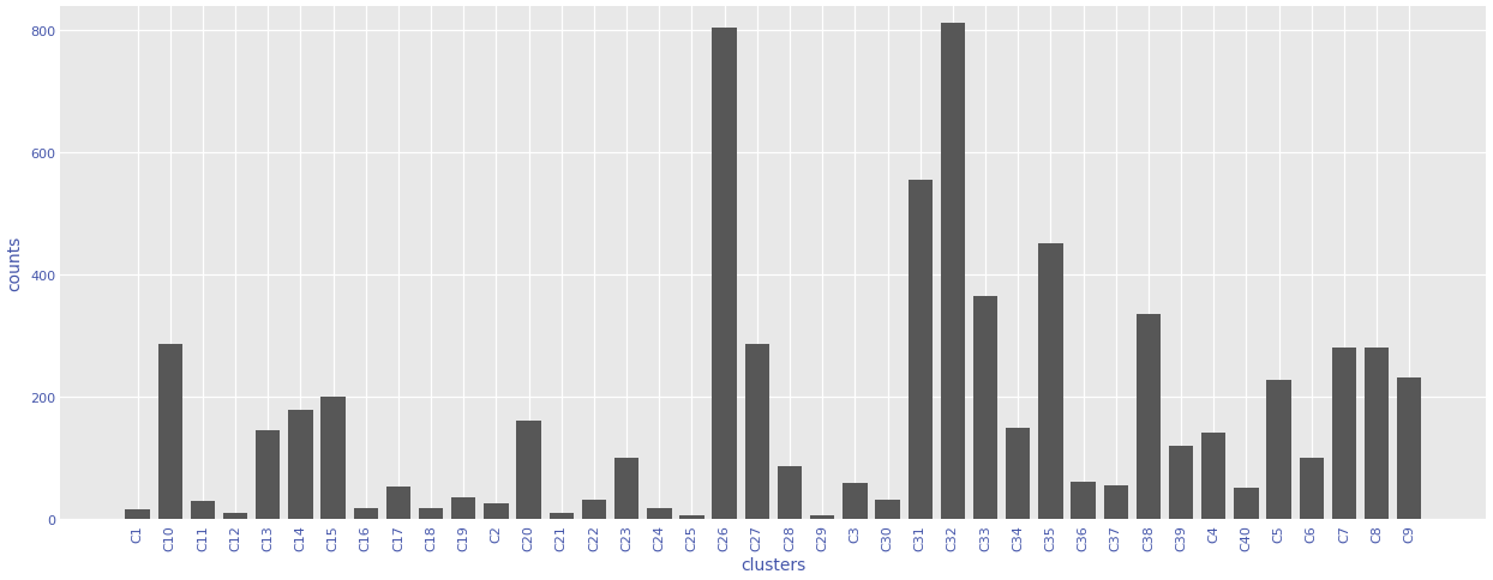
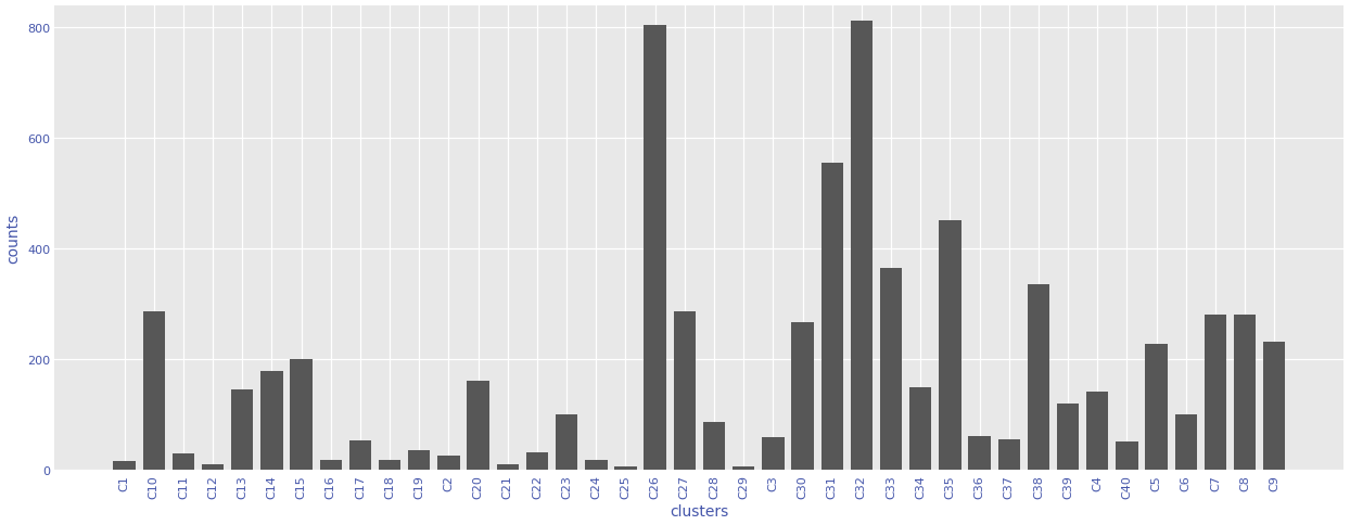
C30: 30 -> 266
